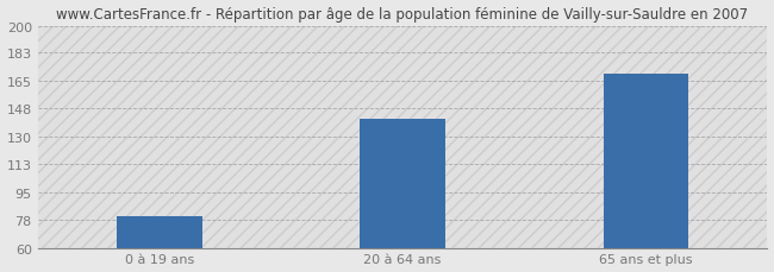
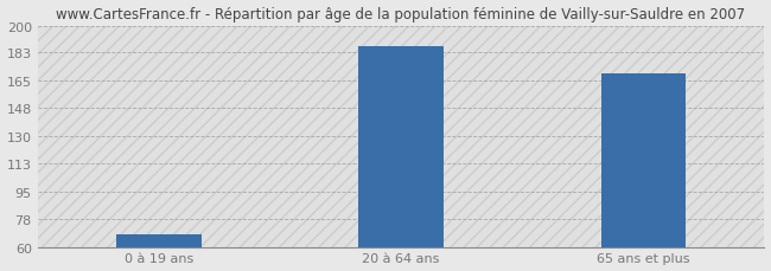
0 à 19 ans: 80 -> 68
20 à 64 ans: 141 -> 187
